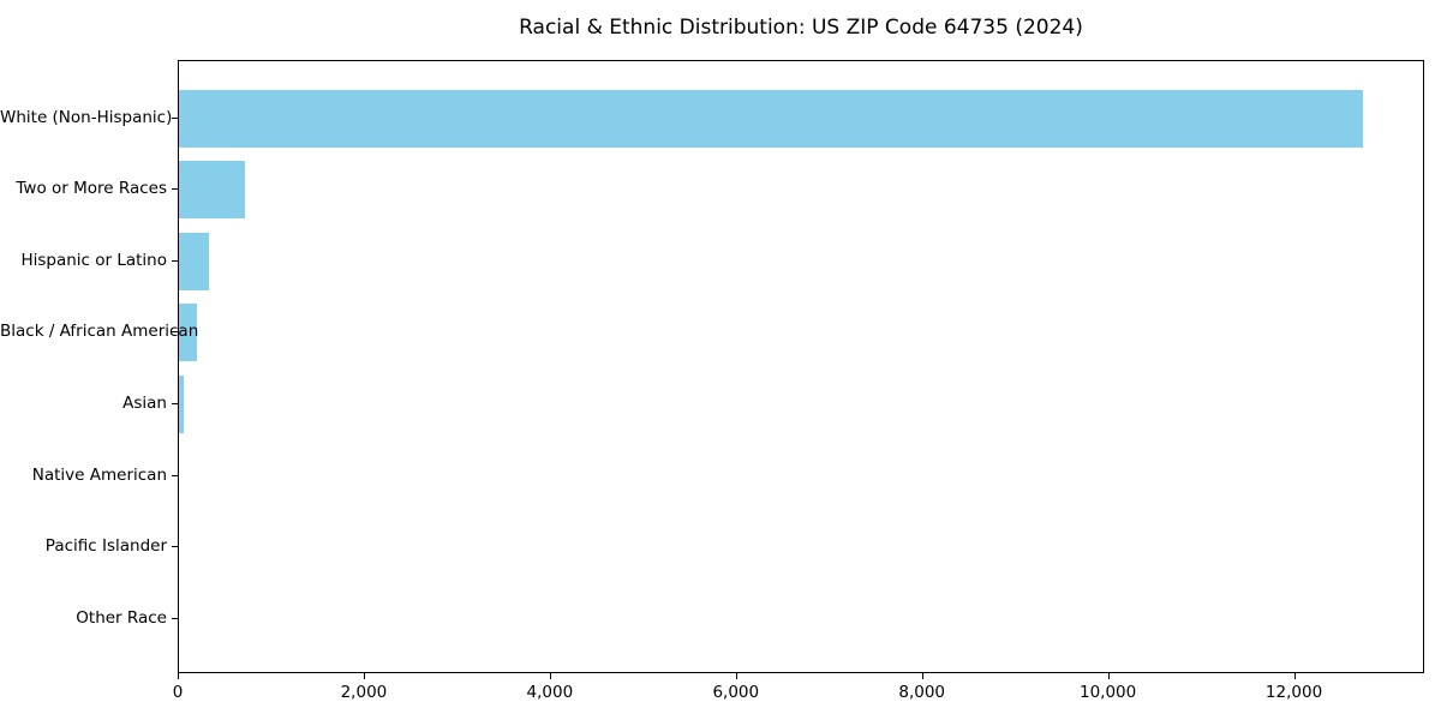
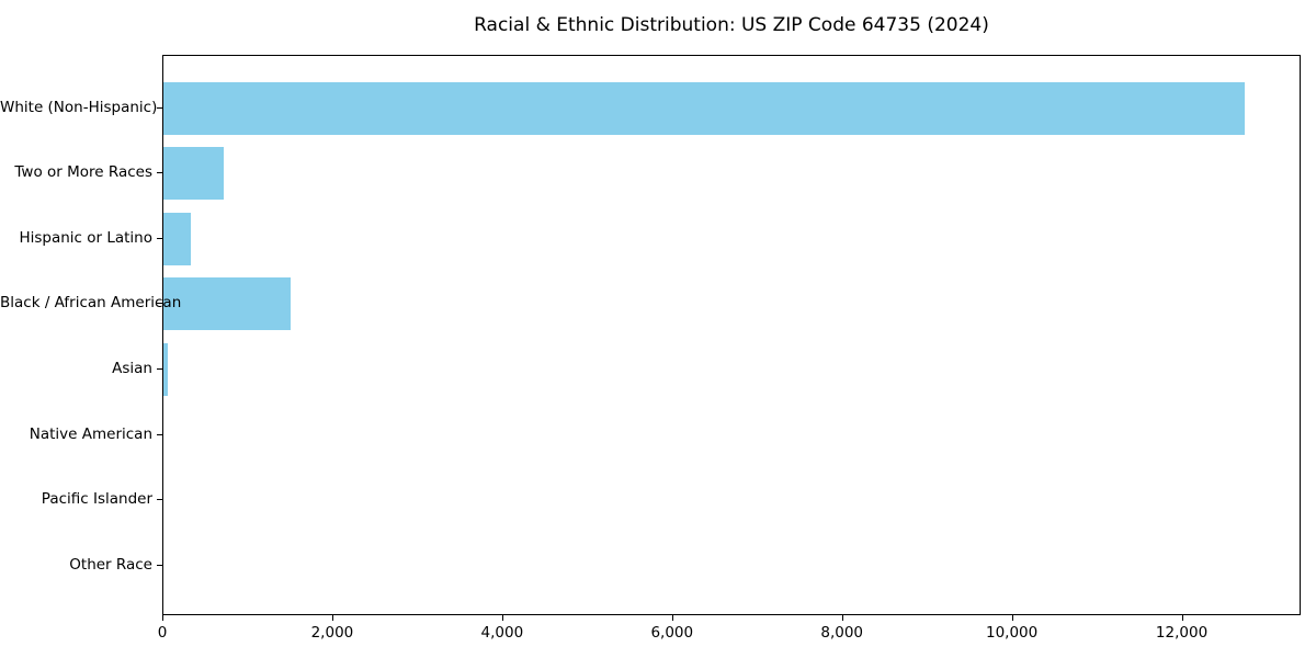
Black / African American: 200 -> 1500
